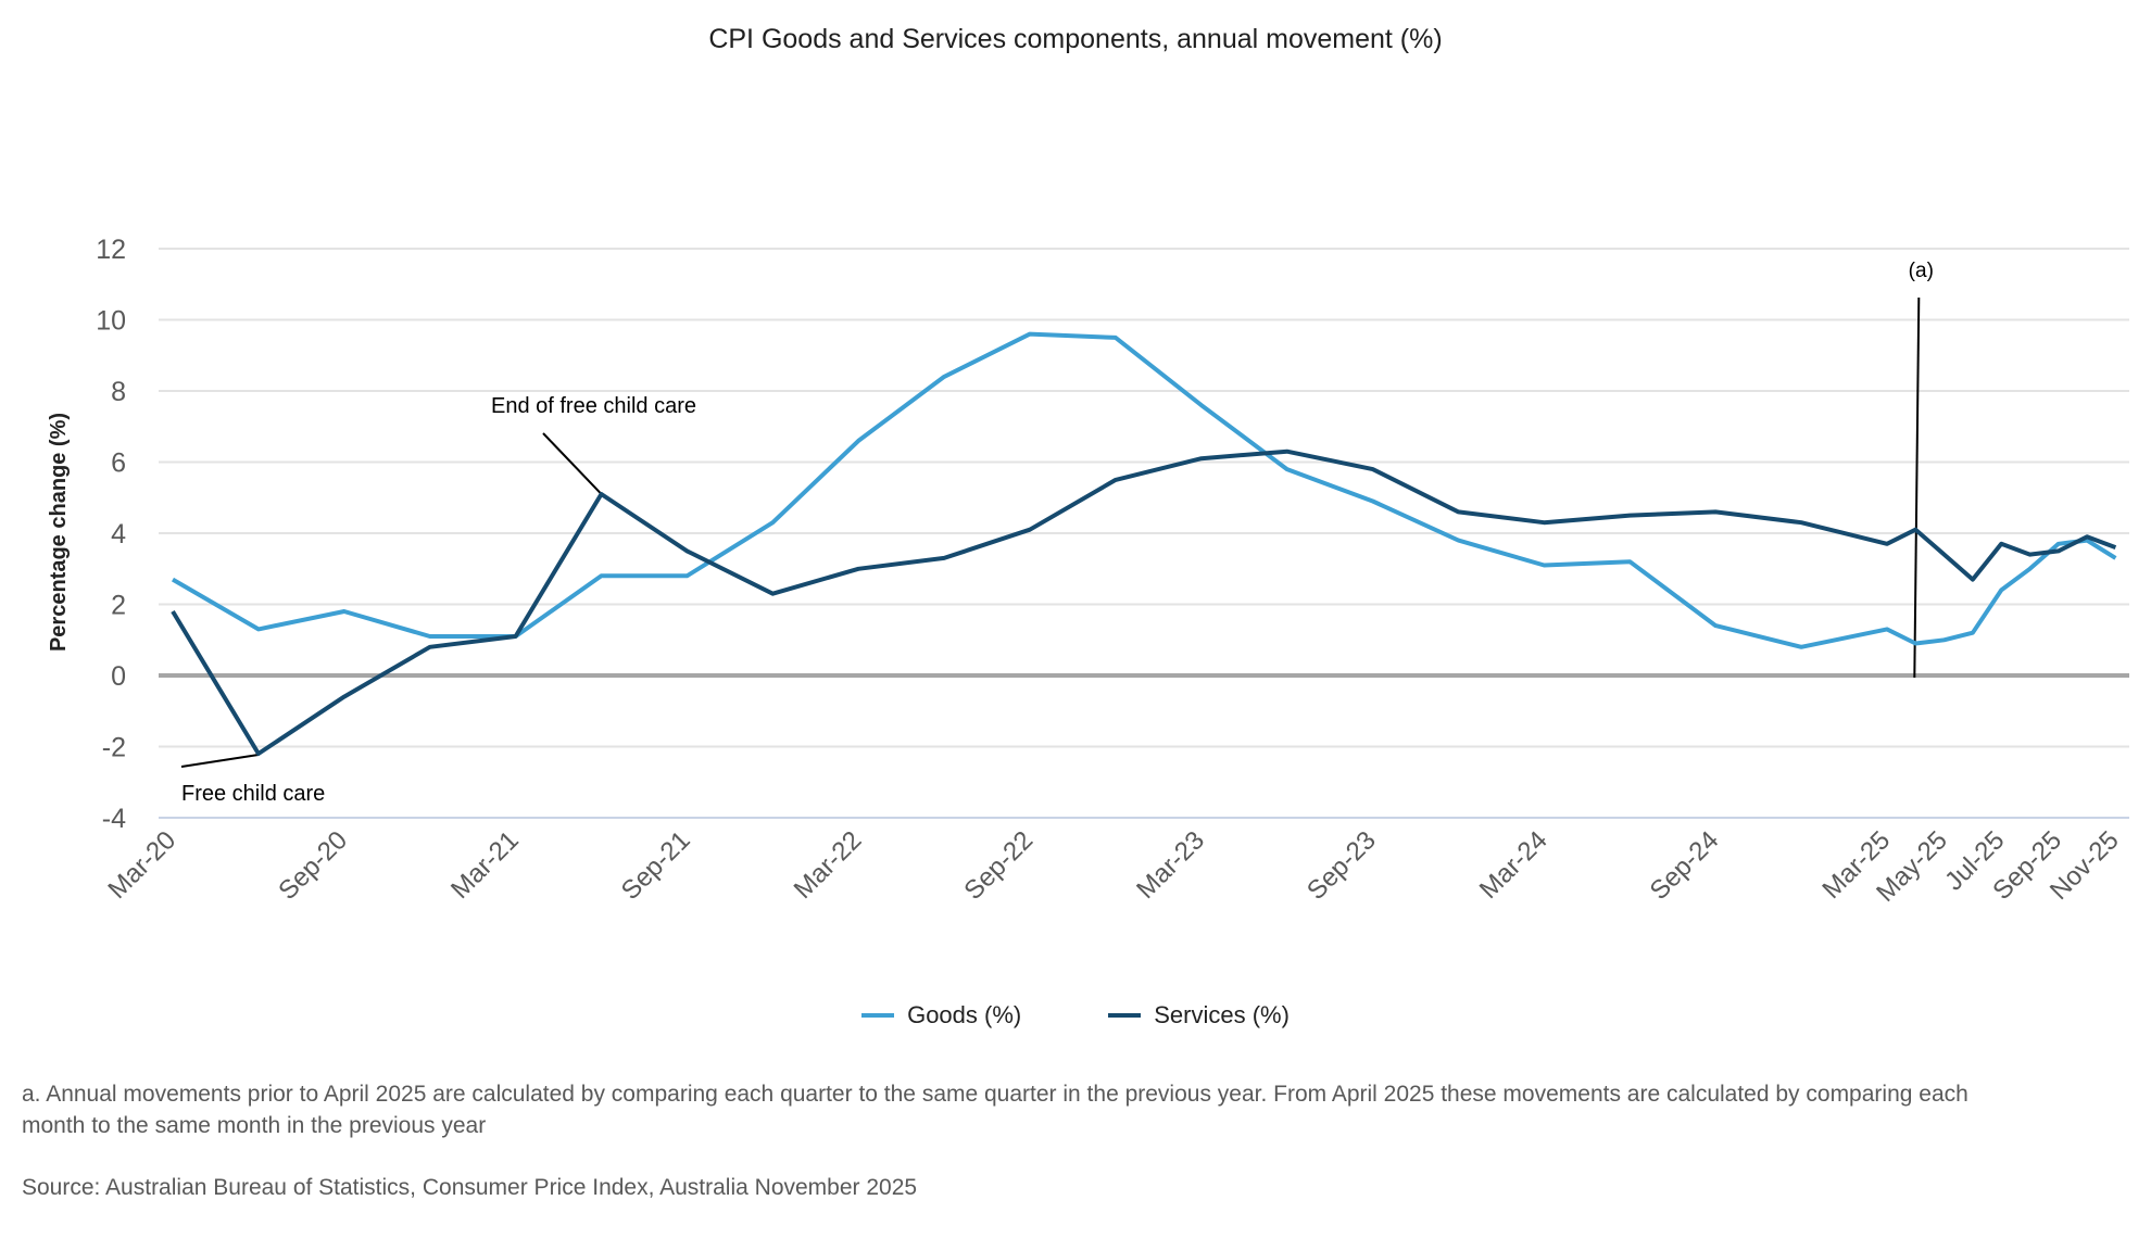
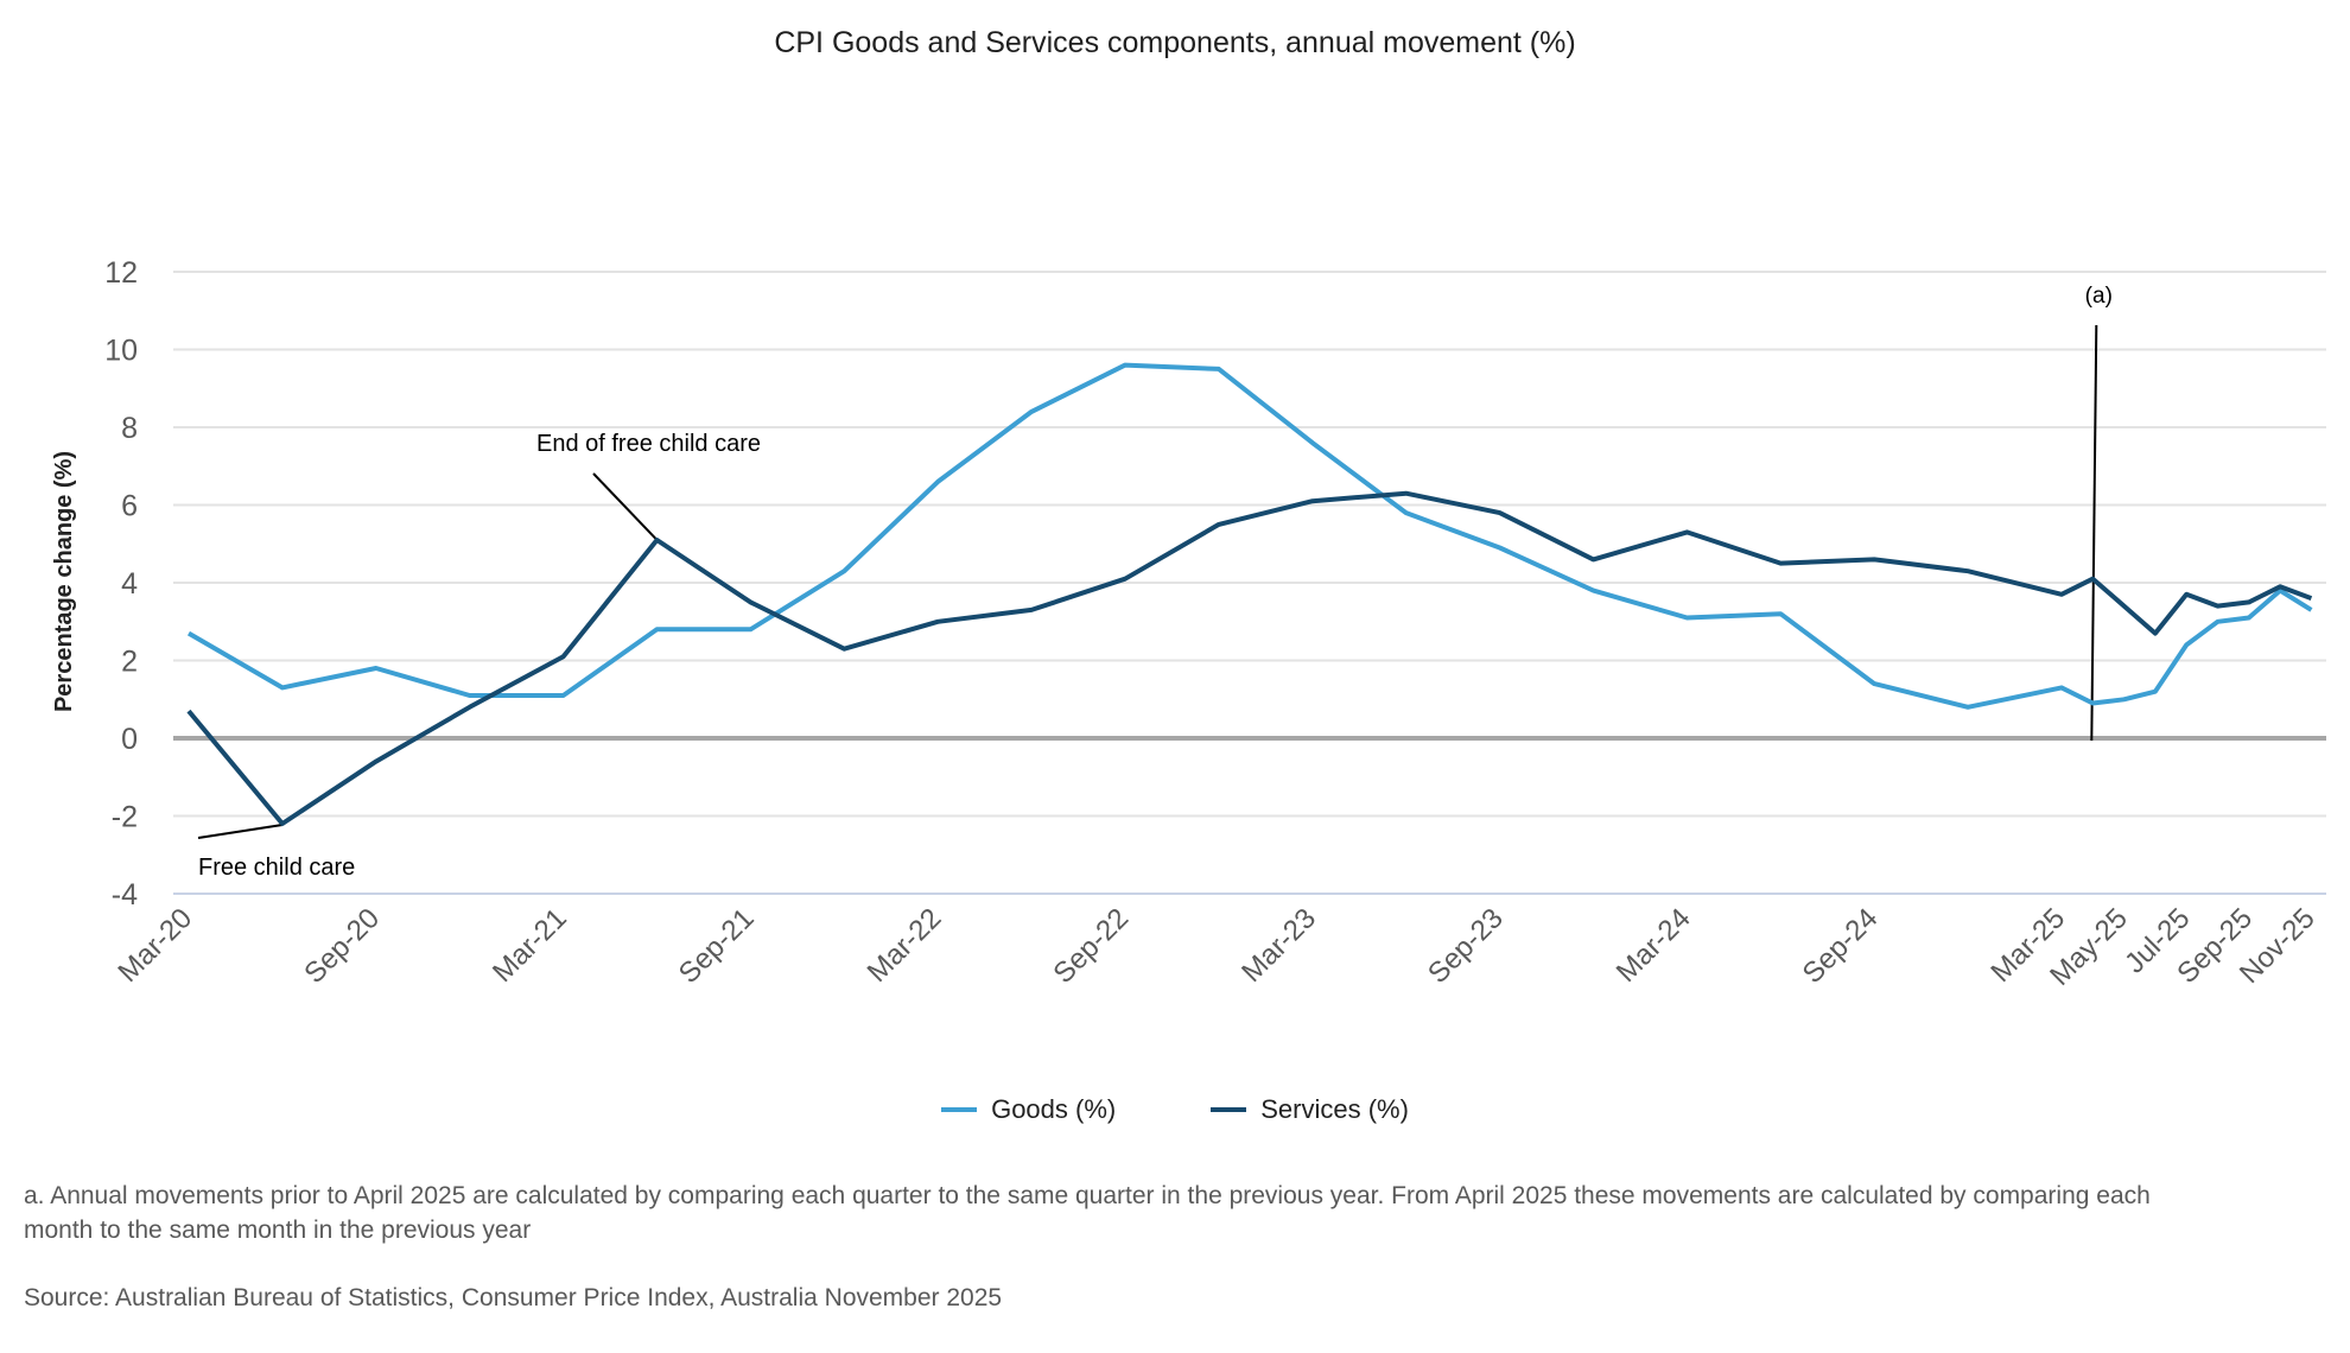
Services (%)/Mar-20: 1.8 -> 0.7
Services (%)/Mar-21: 1.1 -> 2.1
Services (%)/Mar-24: 4.3 -> 5.3
Goods (%)/Sep-25: 3.7 -> 3.1
